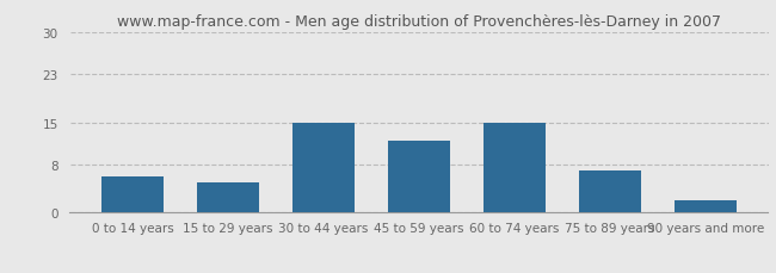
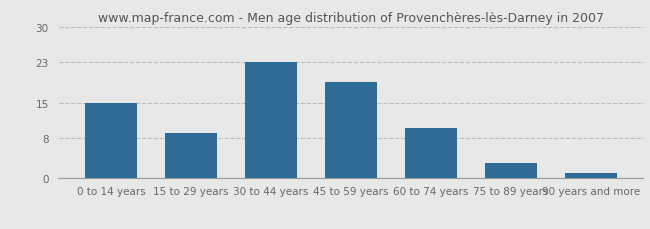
0 to 14 years: 6 -> 15
15 to 29 years: 5 -> 9
30 to 44 years: 15 -> 23
45 to 59 years: 12 -> 19
60 to 74 years: 15 -> 10
75 to 89 years: 7 -> 3
90 years and more: 2 -> 1
